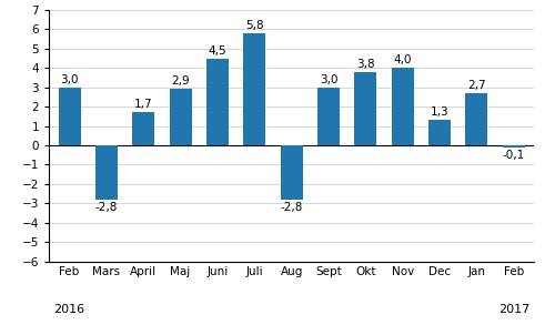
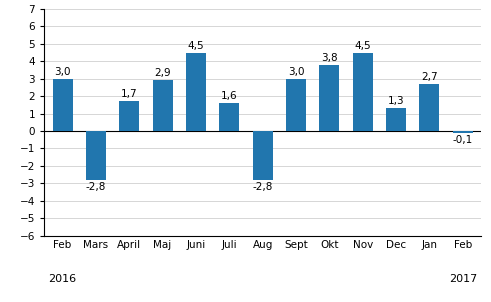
Juli: 5,8 -> 1,6
Nov: 4,0 -> 4,5
